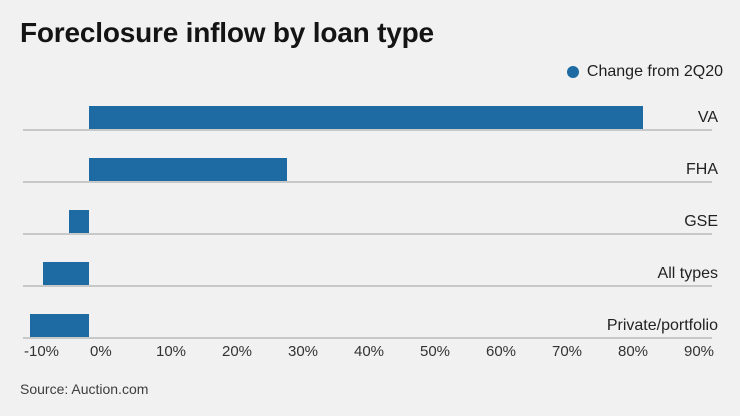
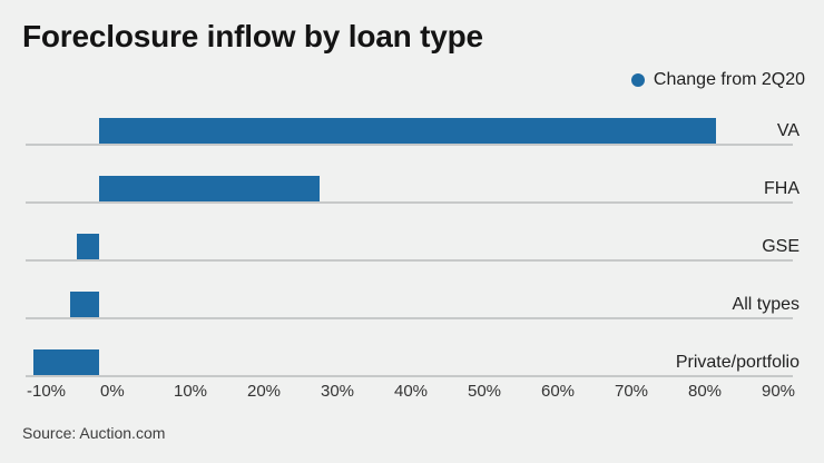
All types: -7% -> -4%
